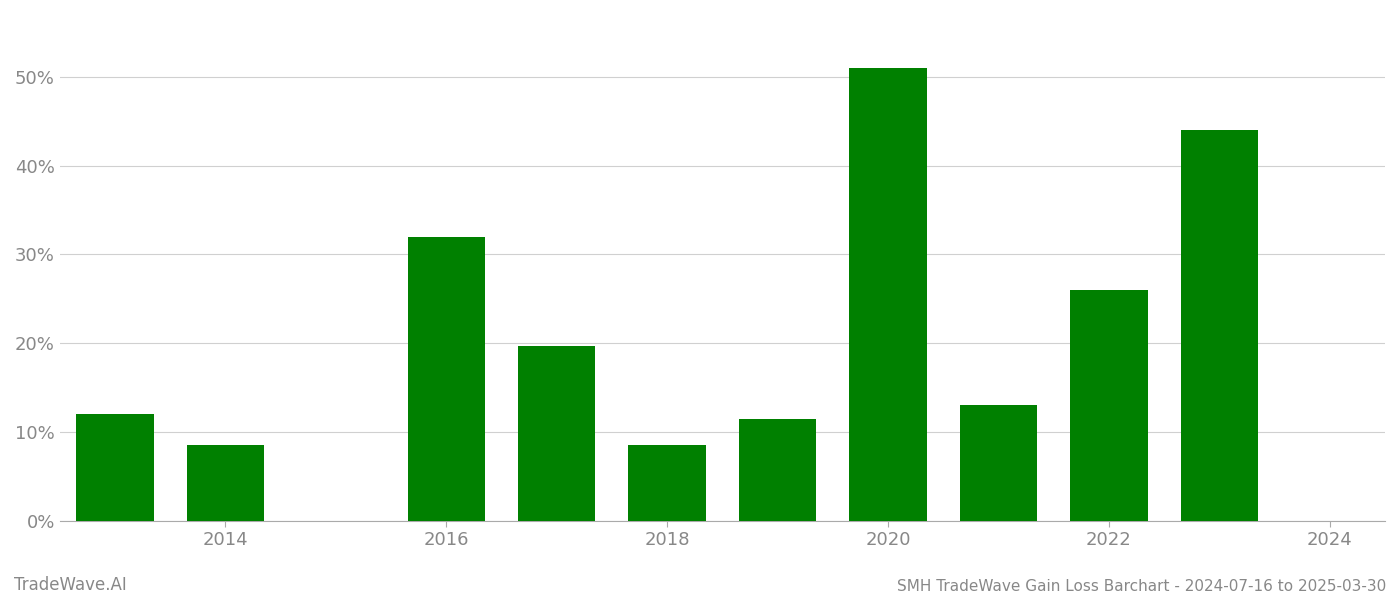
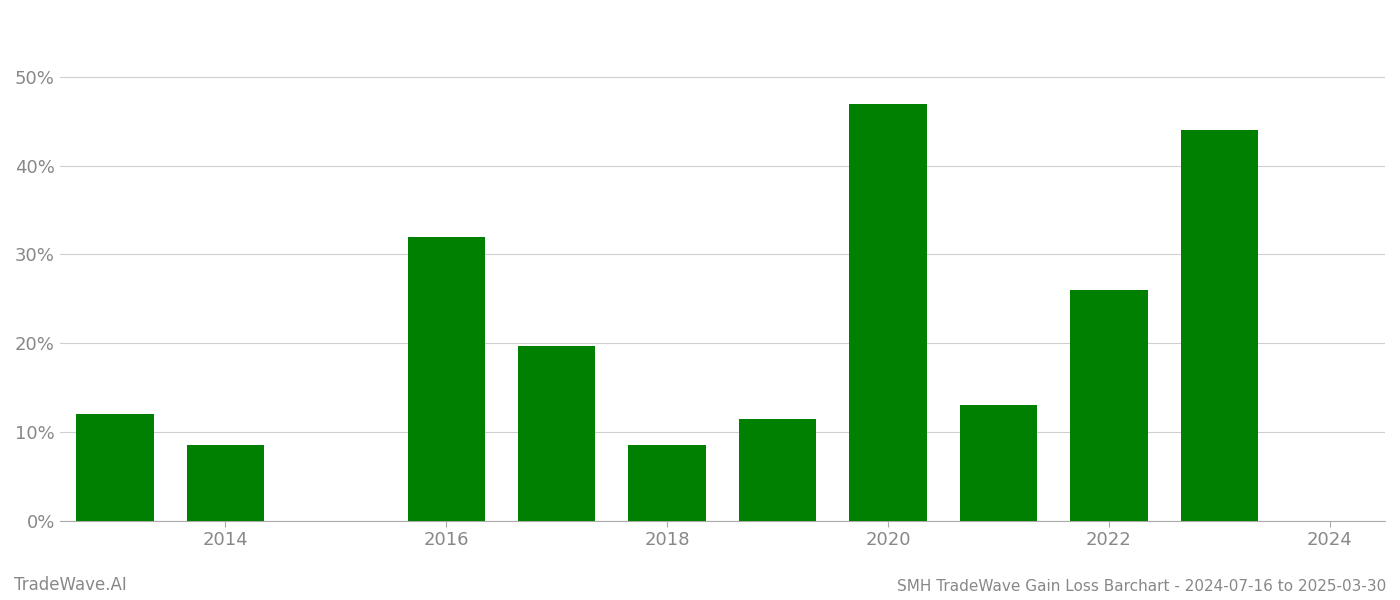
2020: 51.0% -> 47.0%
